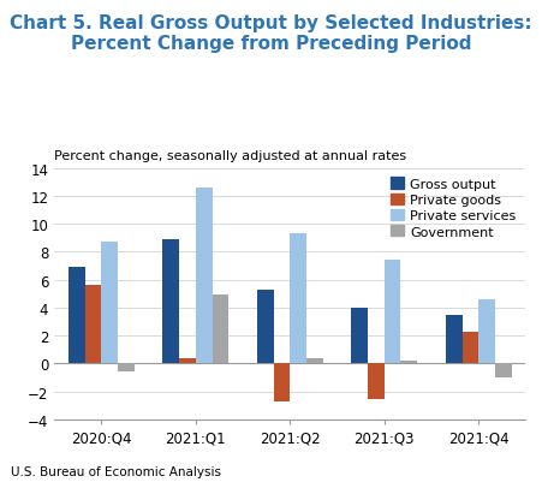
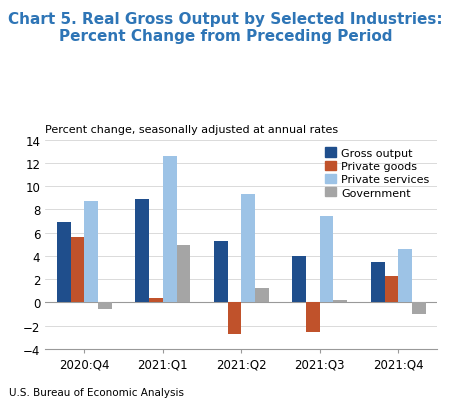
Government/2021:Q2: 0.4 -> 1.2
